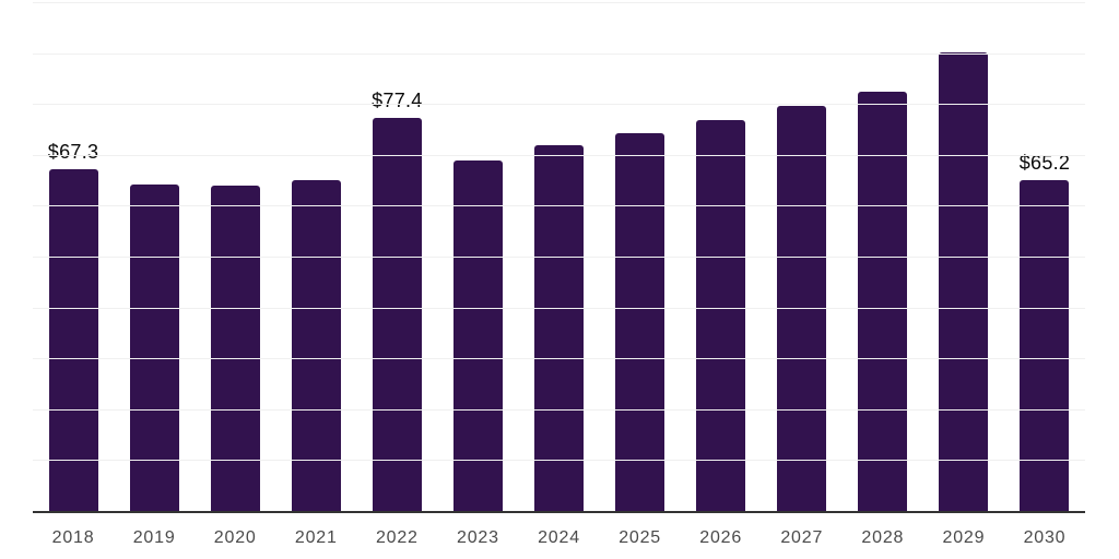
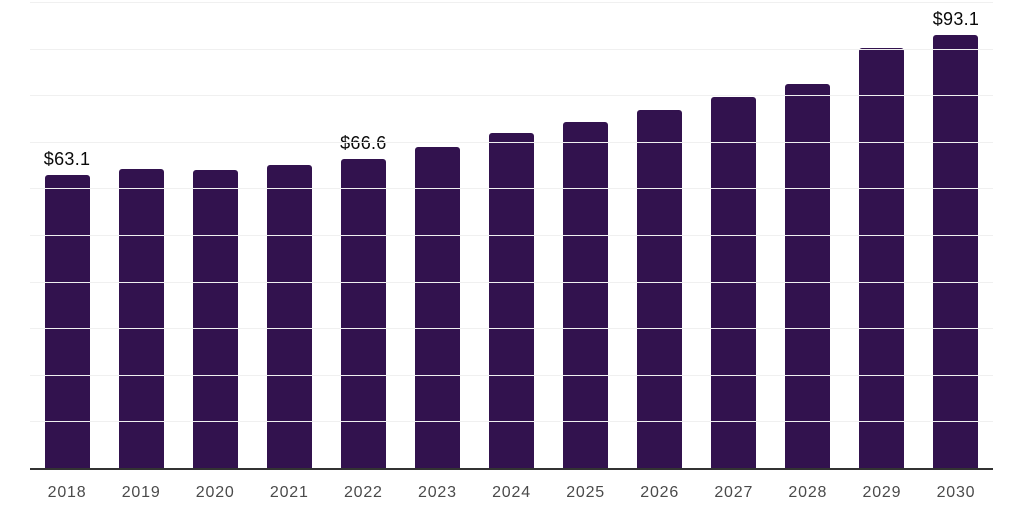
2018: $67.3 -> $63.1
2022: $77.4 -> $66.6
2030: $65.2 -> $93.1
